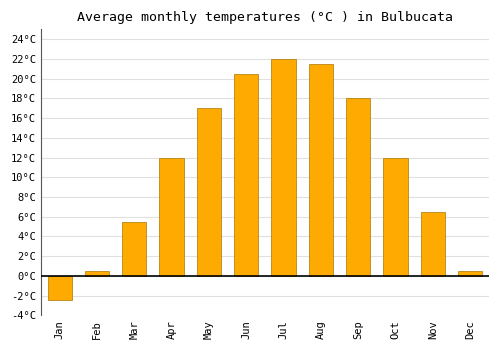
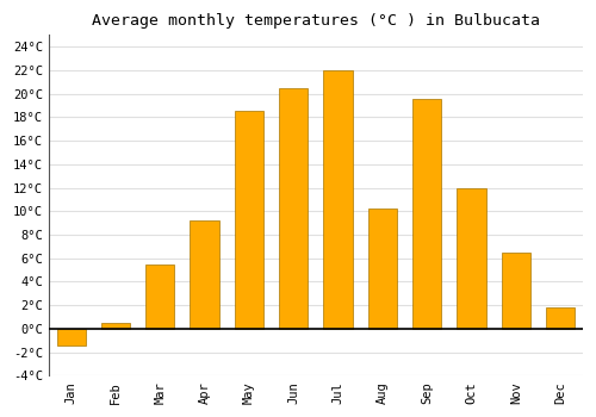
Jan: -2.5°C -> -1.4°C
Apr: 12.0°C -> 9.2°C
May: 17.0°C -> 18.6°C
Aug: 21.5°C -> 10.2°C
Sep: 18.0°C -> 19.6°C
Dec: 0.5°C -> 1.8°C
